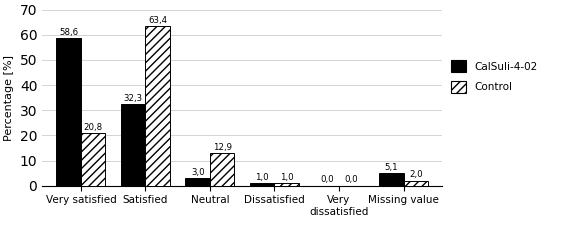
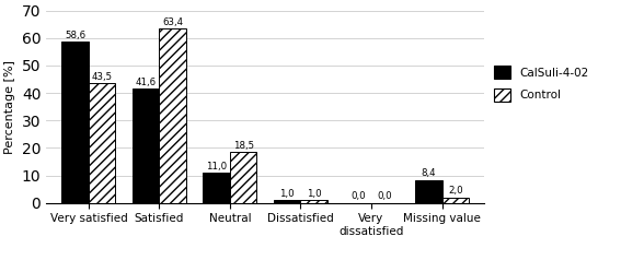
Control/Very satisfied: 20,8 -> 43,5
CalSuli-4-02/Satisfied: 32,3 -> 41,6
CalSuli-4-02/Neutral: 3,0 -> 11,0
Control/Neutral: 12,9 -> 18,5
CalSuli-4-02/Missing value: 5,1 -> 8,4
